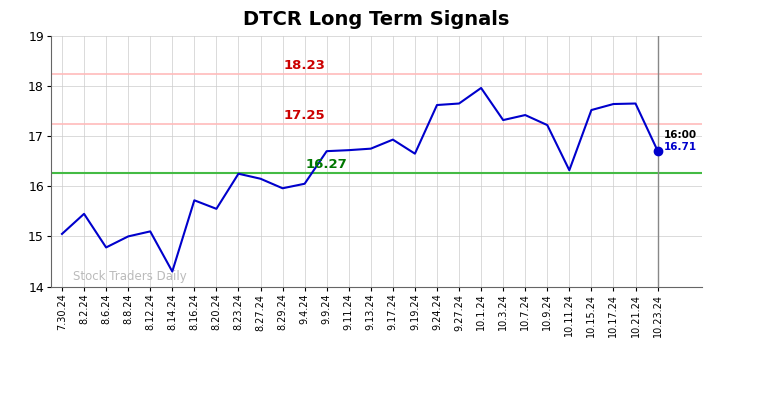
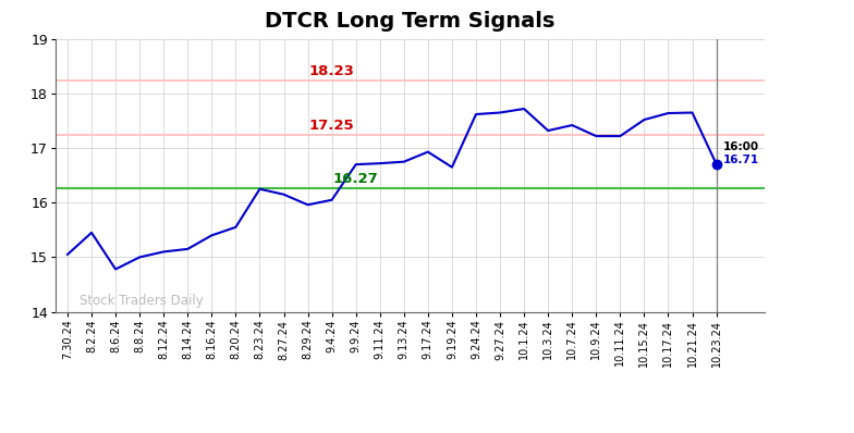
8.14.24: 14.30 -> 15.15
8.16.24: 15.72 -> 15.40
10.1.24: 17.96 -> 17.72
10.11.24: 16.32 -> 17.22
